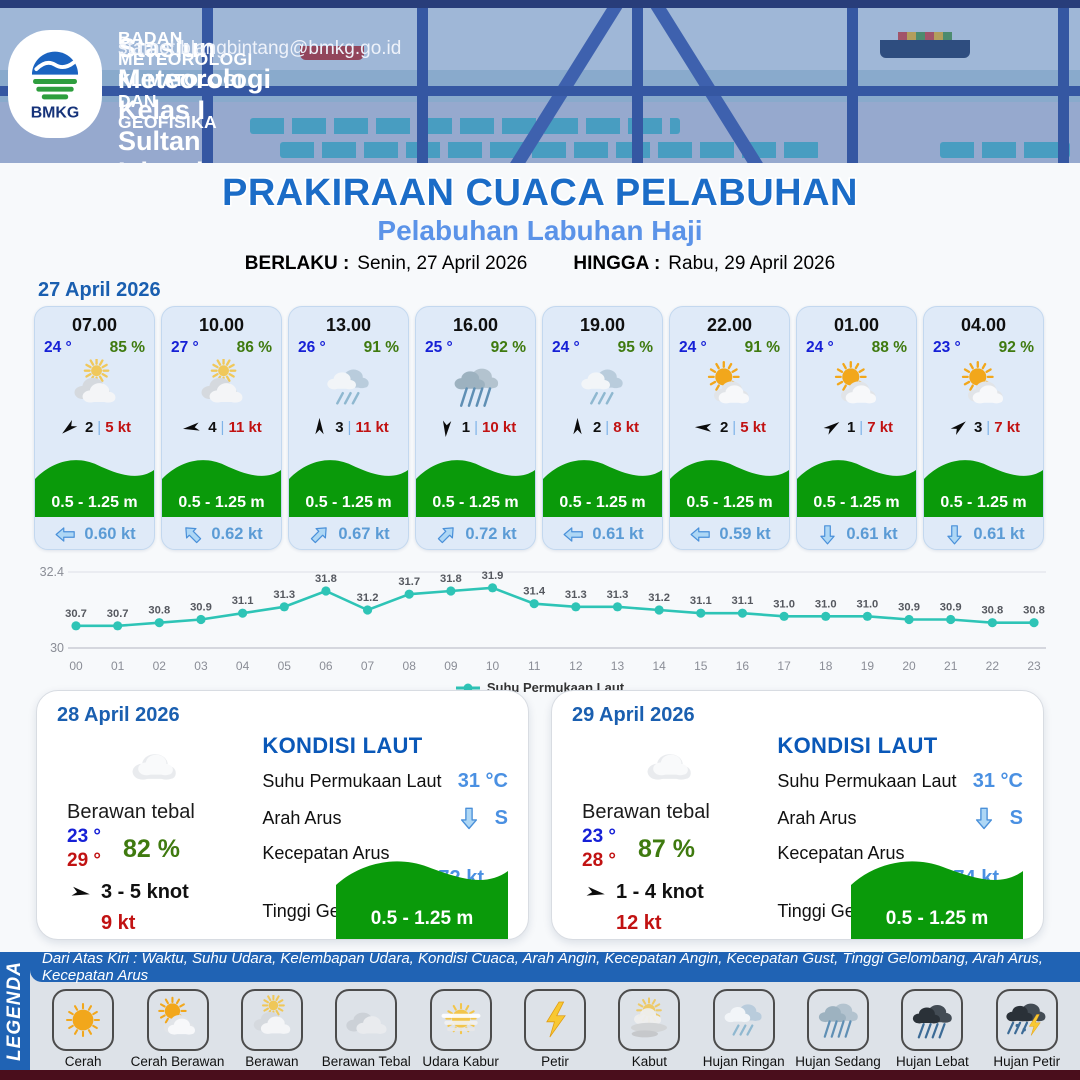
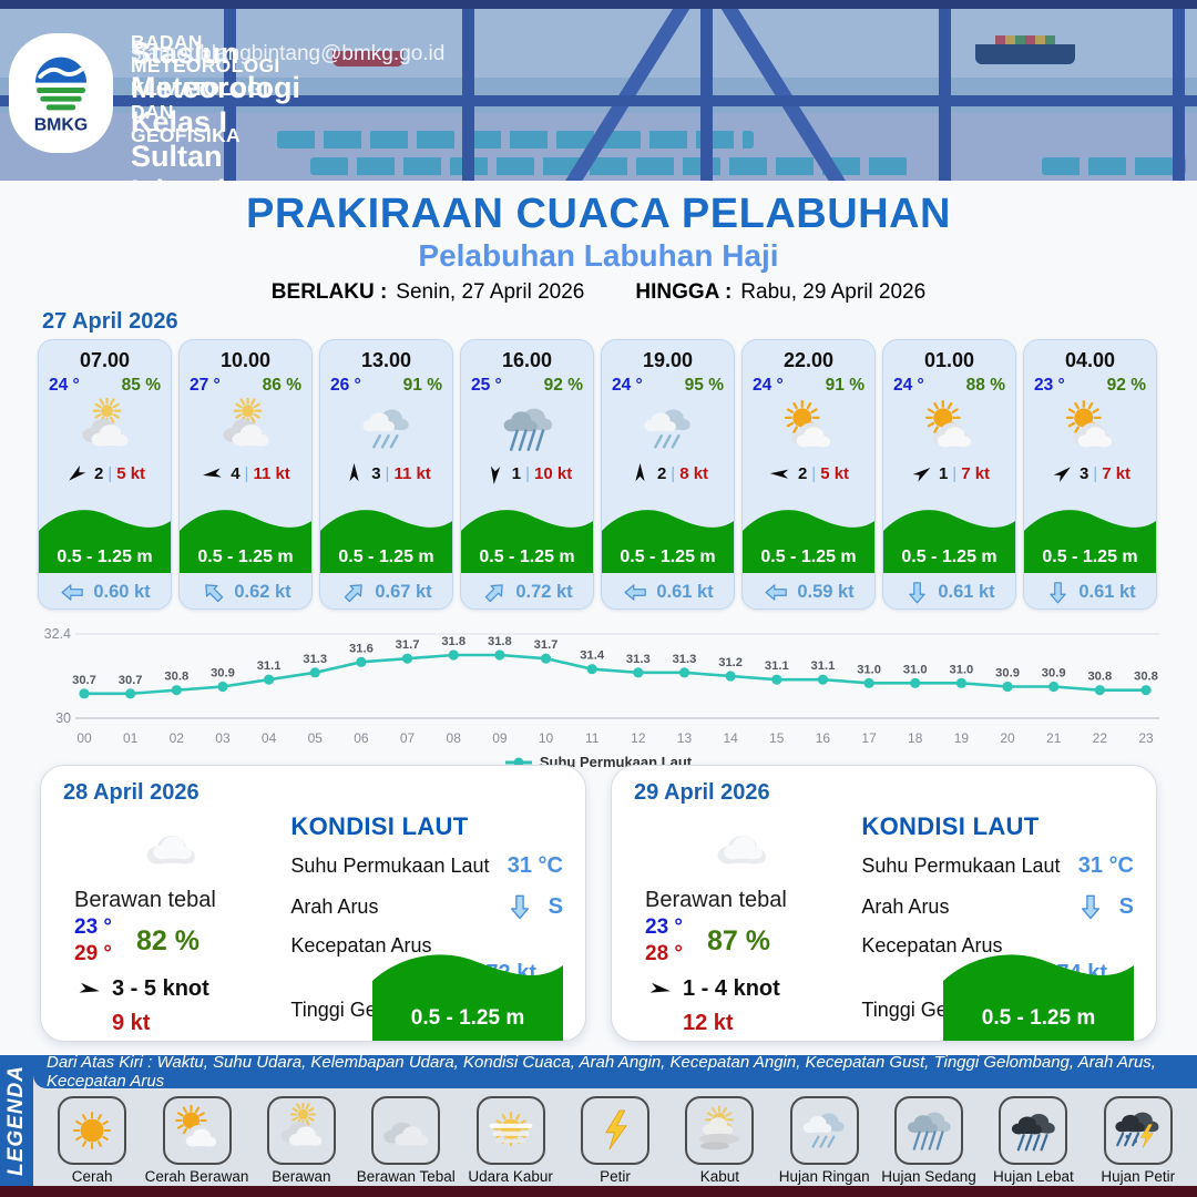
06: 31.8 -> 31.6
07: 31.2 -> 31.7
08: 31.7 -> 31.8
10: 31.9 -> 31.7
